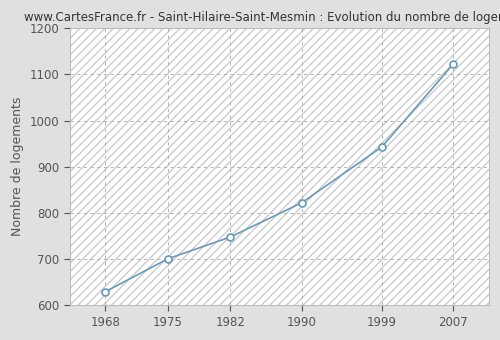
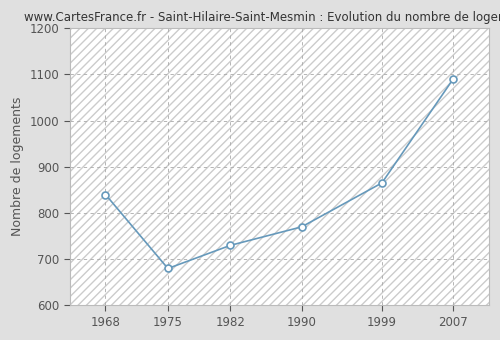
1968: 630 -> 840
1975: 701 -> 680
1982: 748 -> 730
1990: 822 -> 770
1999: 943 -> 865
2007: 1122 -> 1090
